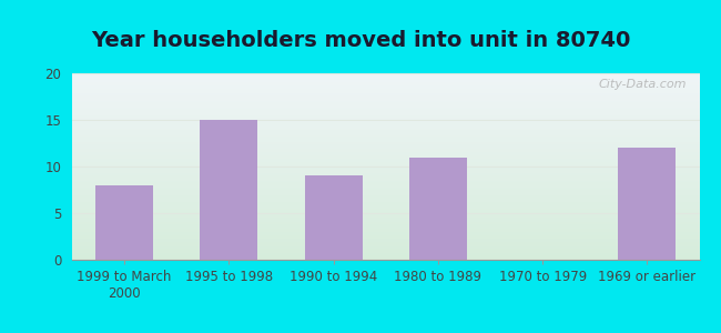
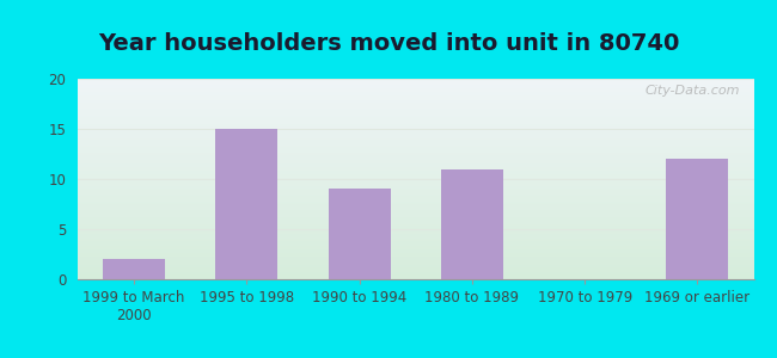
1999 to March 2000: 8 -> 2
